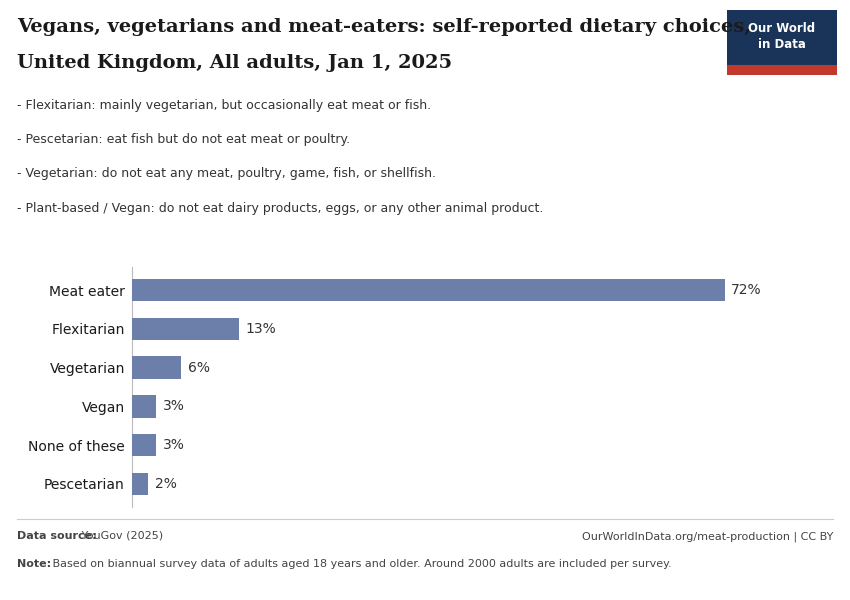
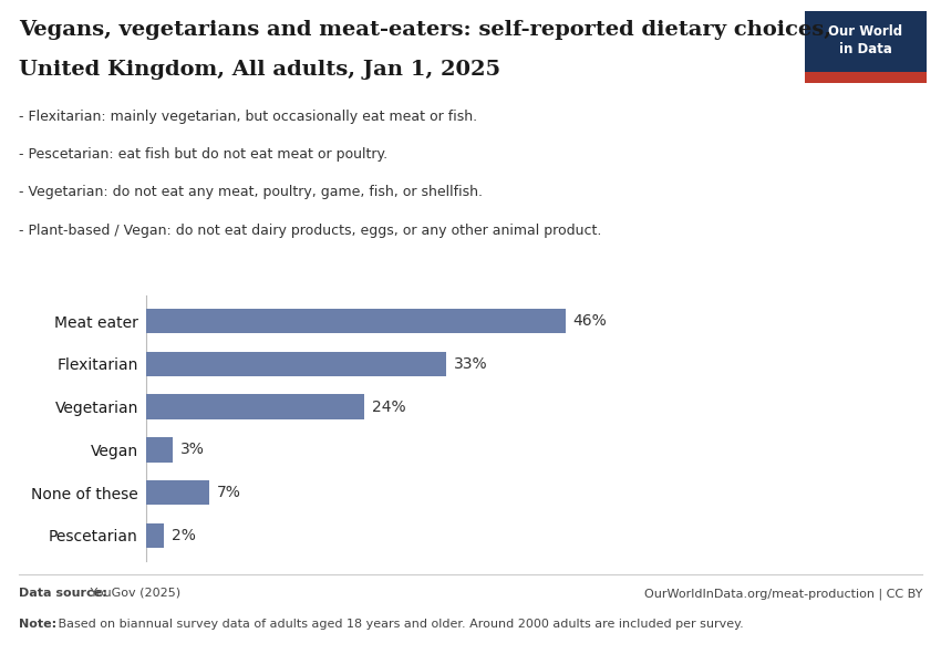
Meat eater: 72% -> 46%
Flexitarian: 13% -> 33%
Vegetarian: 6% -> 24%
None of these: 3% -> 7%
